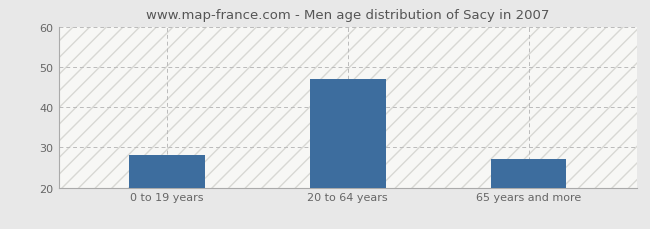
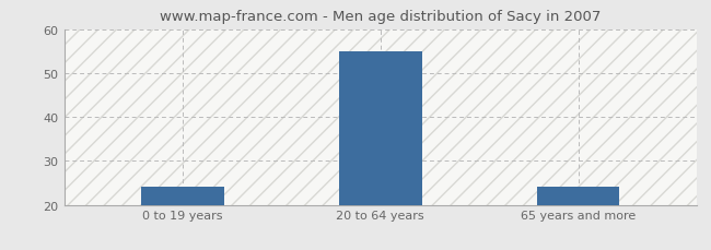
0 to 19 years: 28 -> 24
20 to 64 years: 47 -> 55
65 years and more: 27 -> 24
